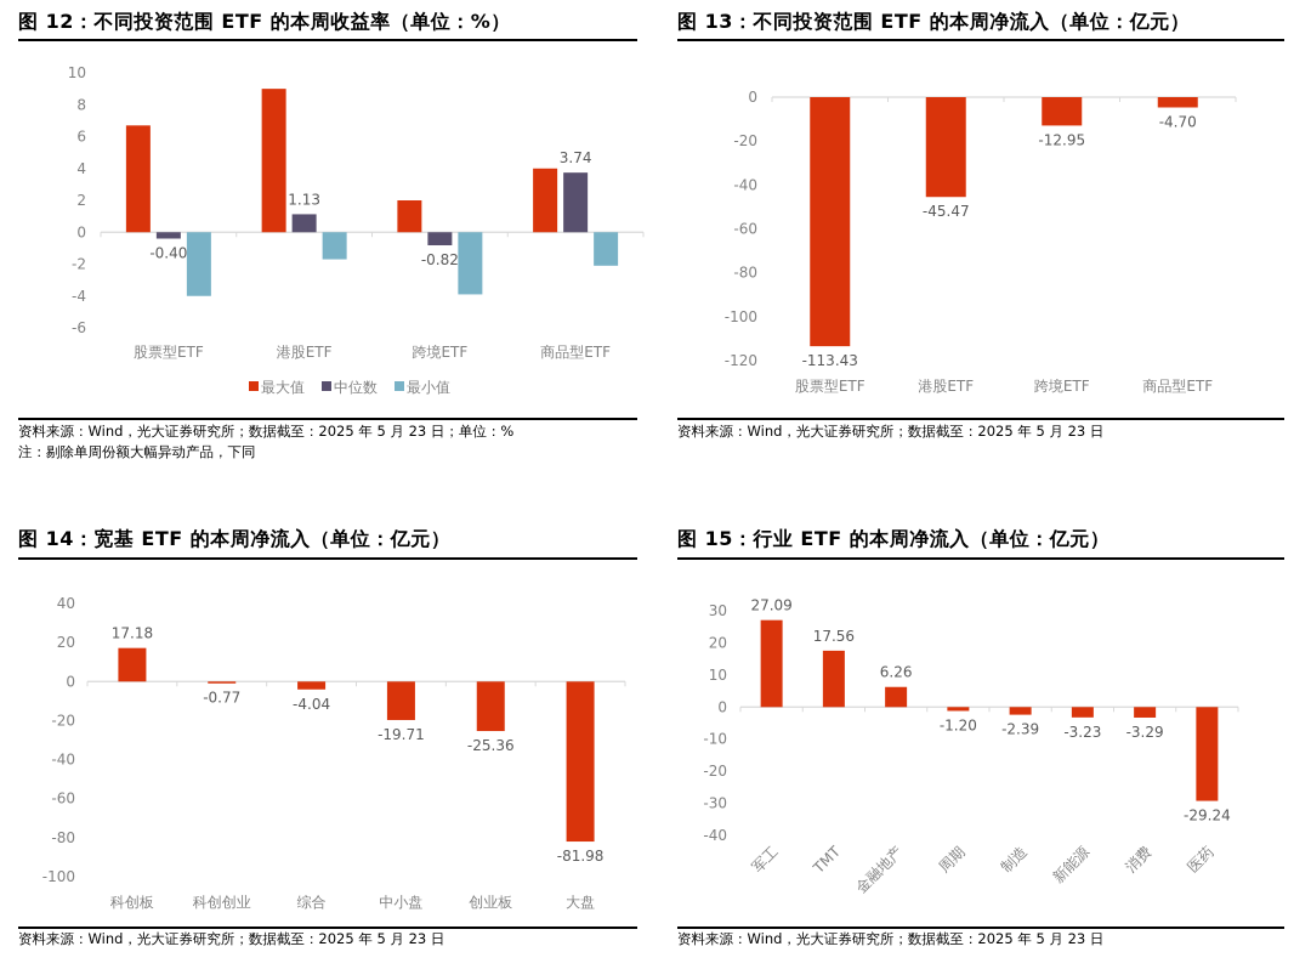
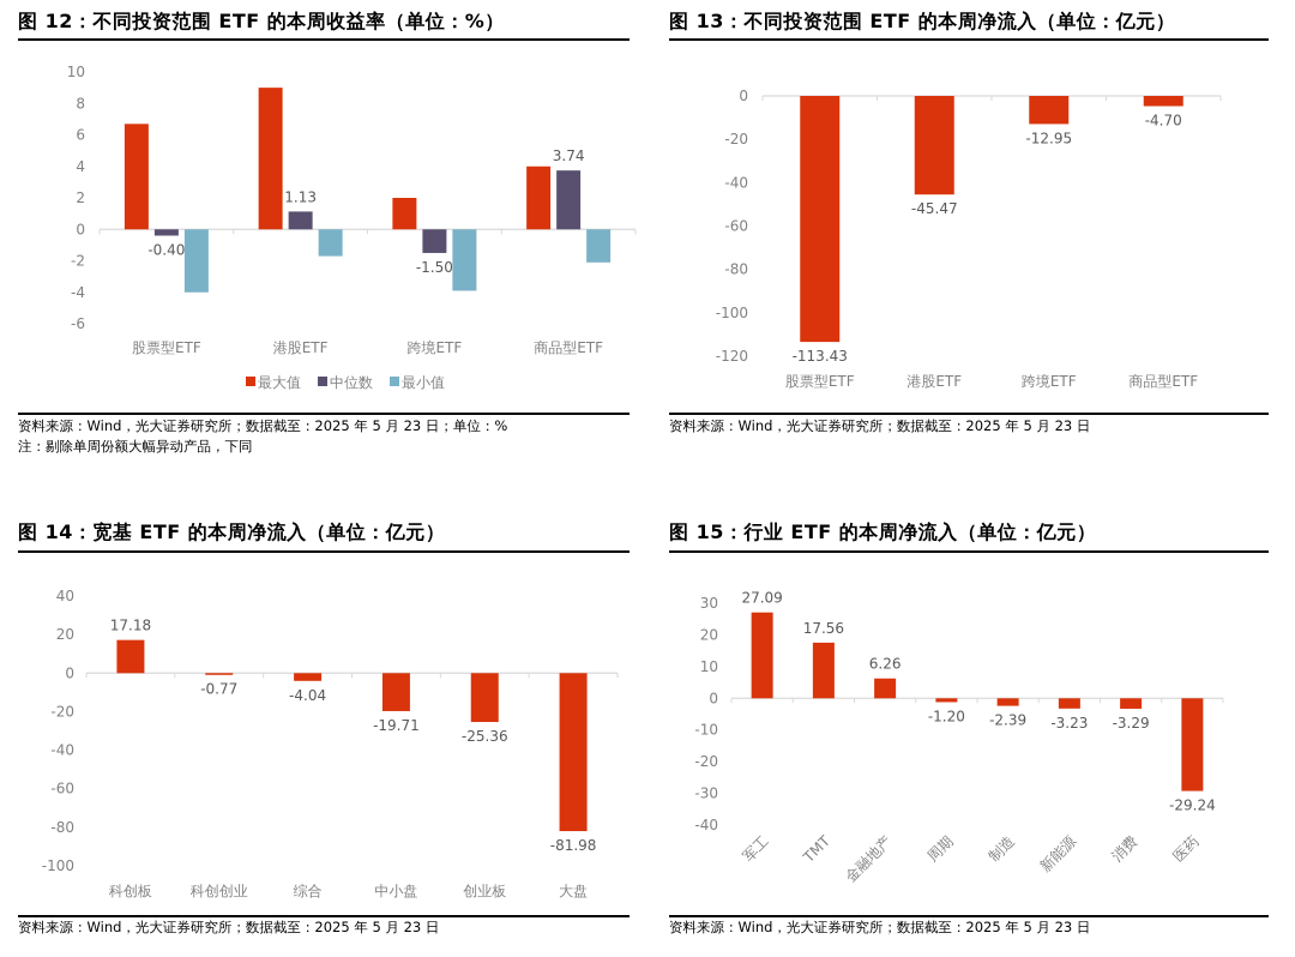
图 12：不同投资范围 ETF 的本周收益率（单位：%）/中位数/跨境ETF: -0.82 -> -1.50
